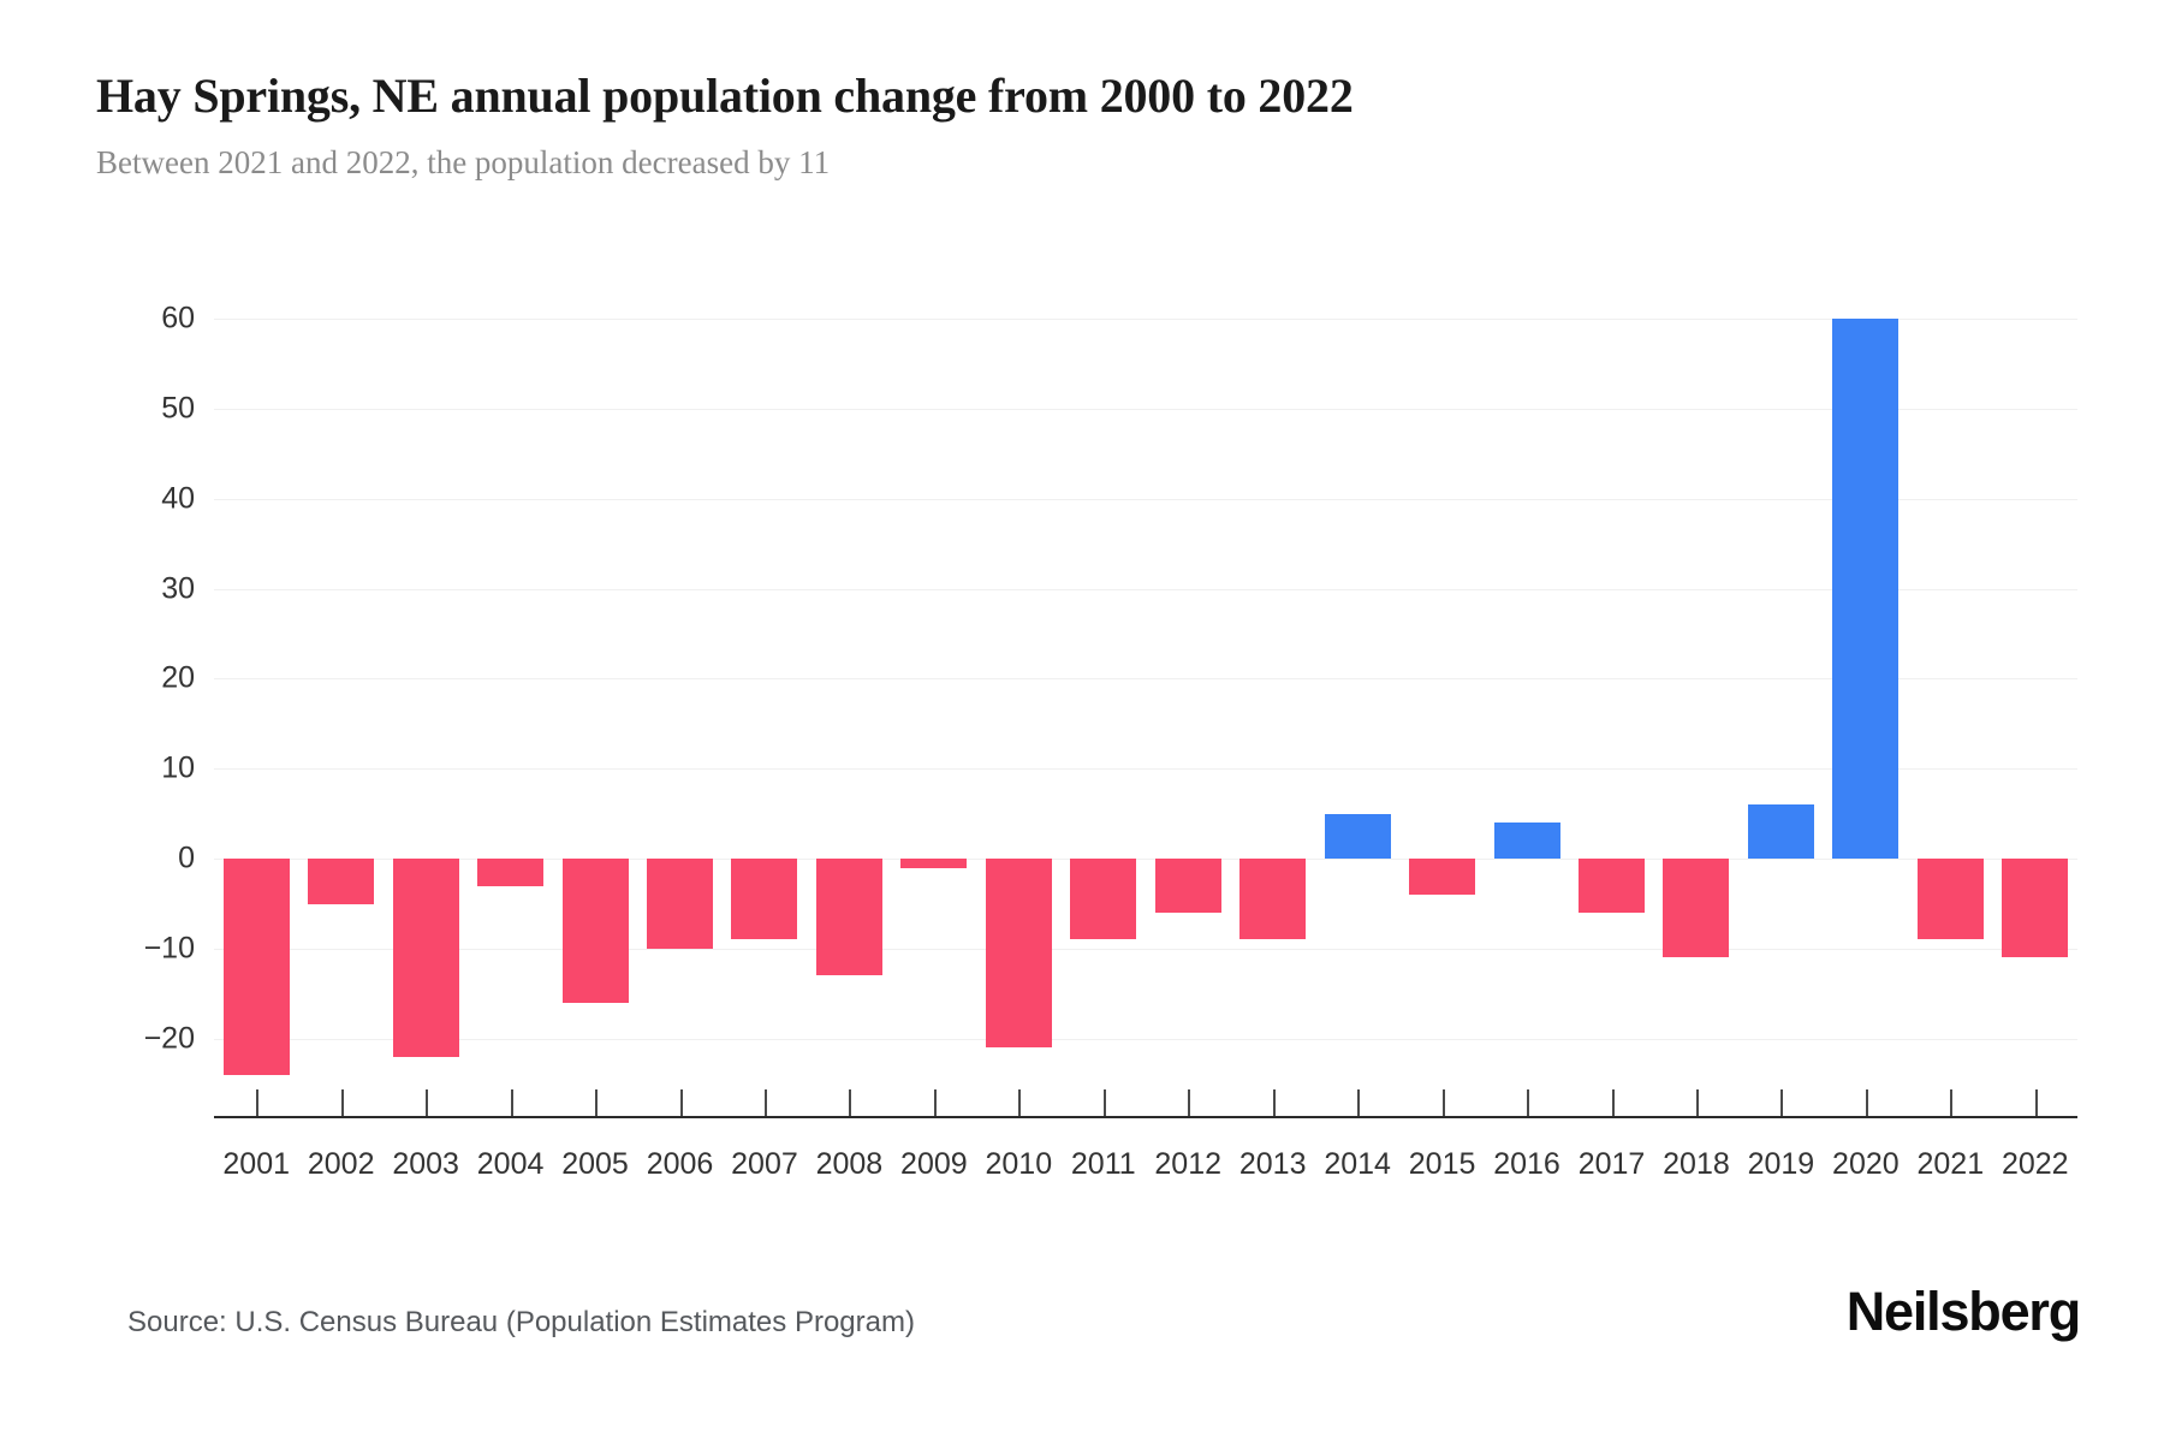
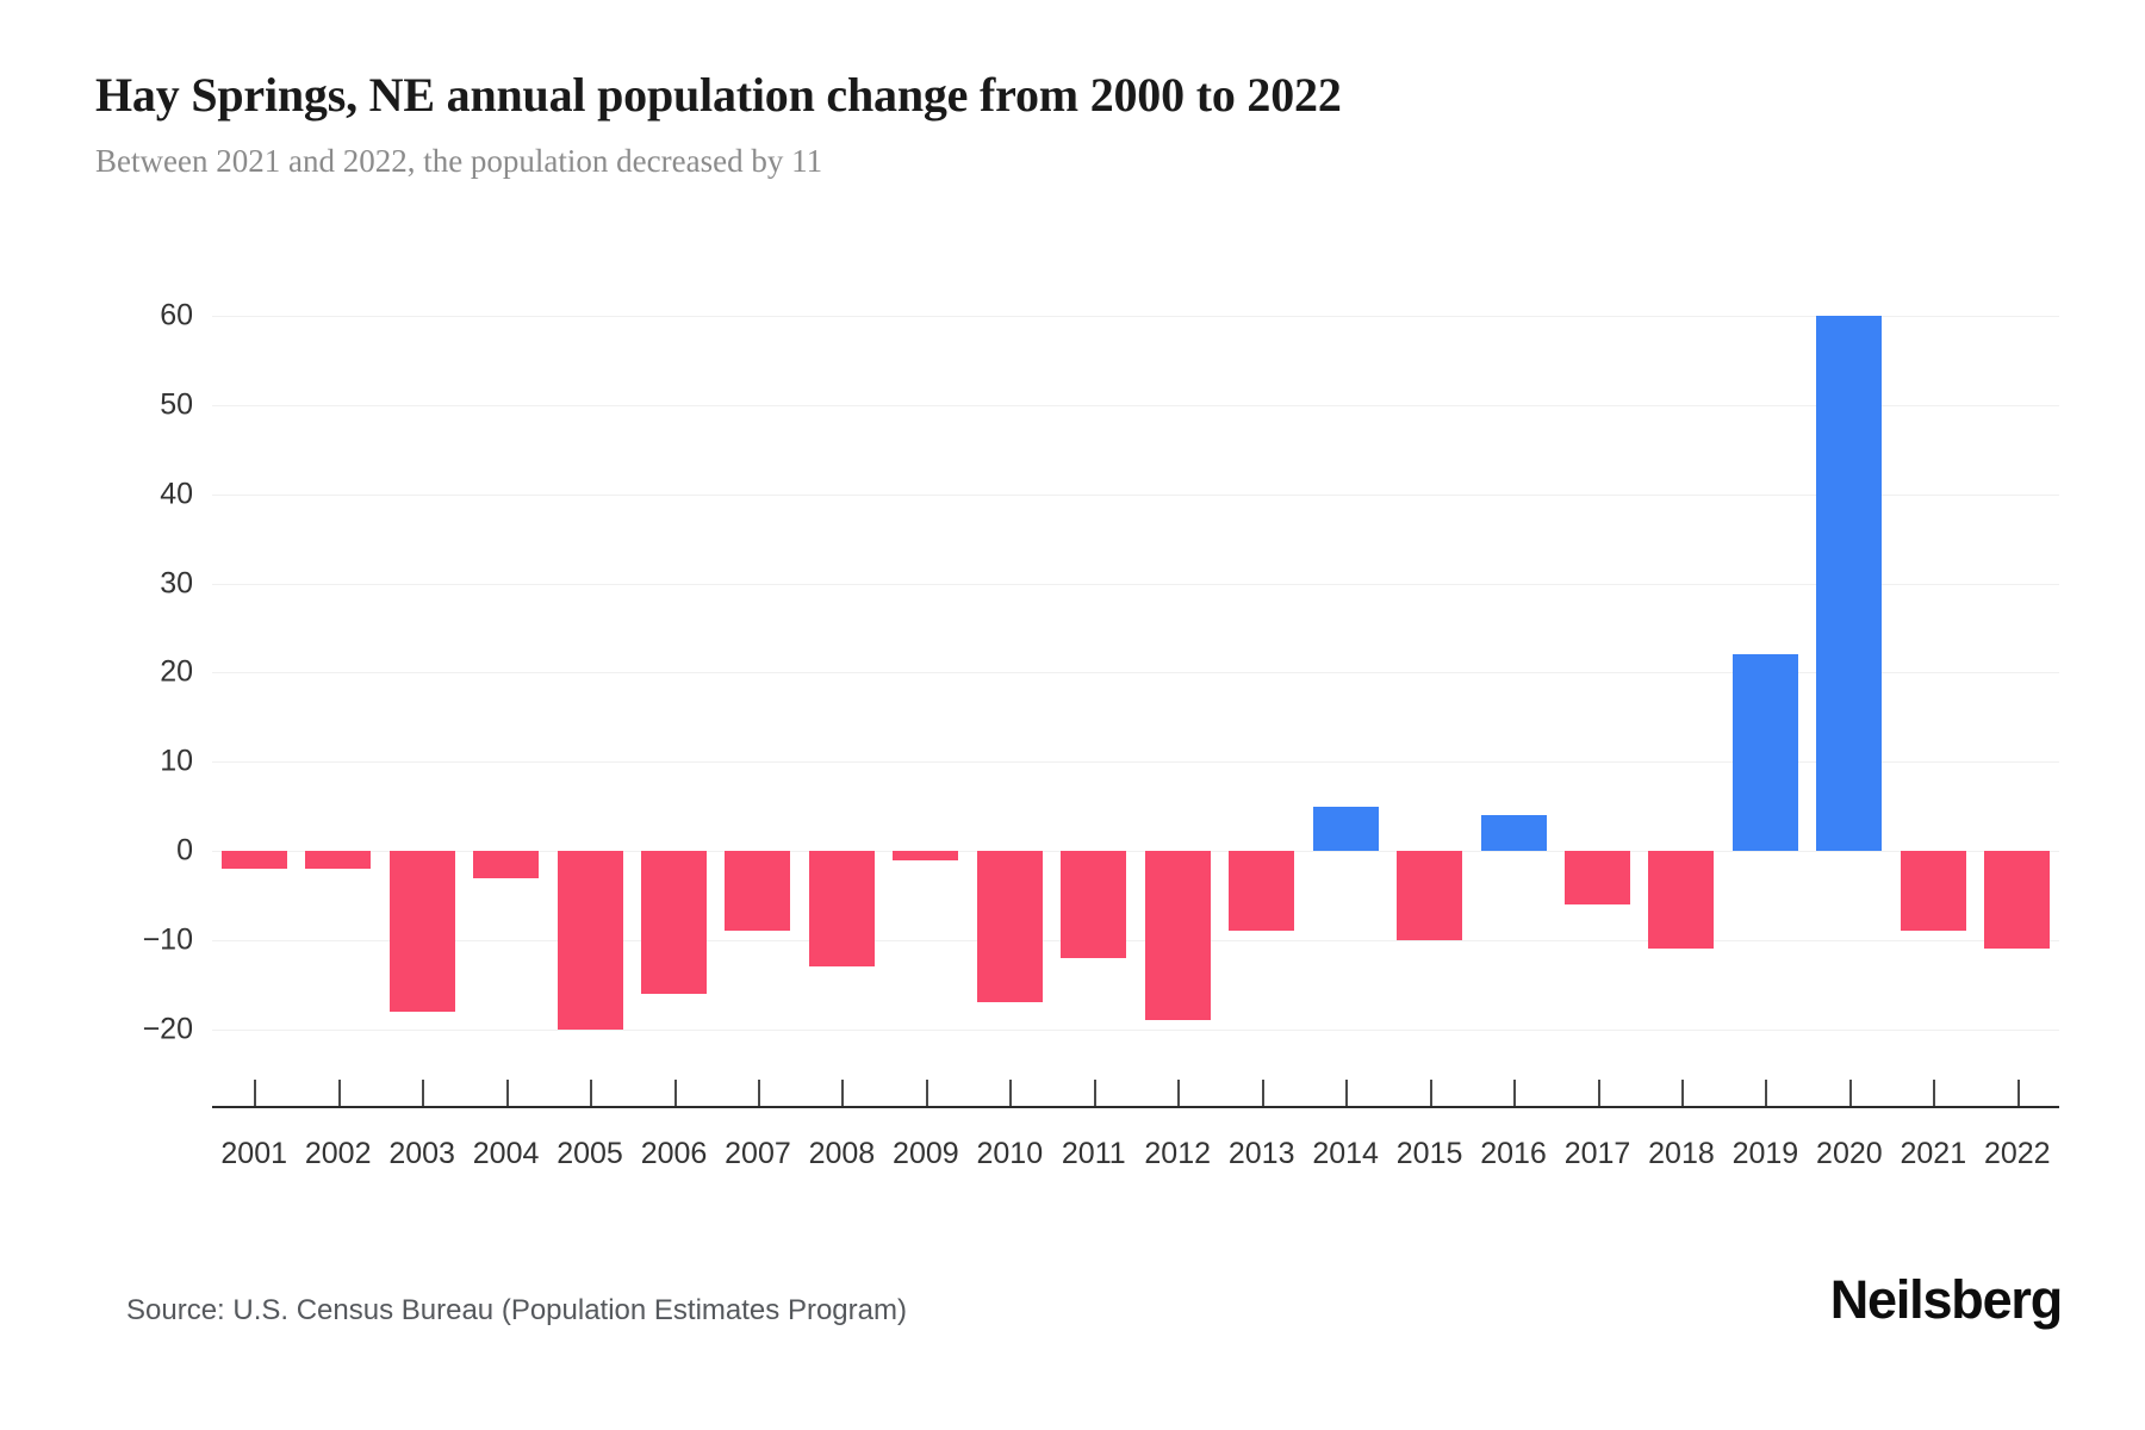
2001: -24 -> -2
2002: -5 -> -2
2003: -22 -> -18
2005: -16 -> -20
2006: -10 -> -16
2010: -21 -> -17
2011: -9 -> -12
2012: -6 -> -19
2015: -4 -> -10
2019: 6 -> 22
